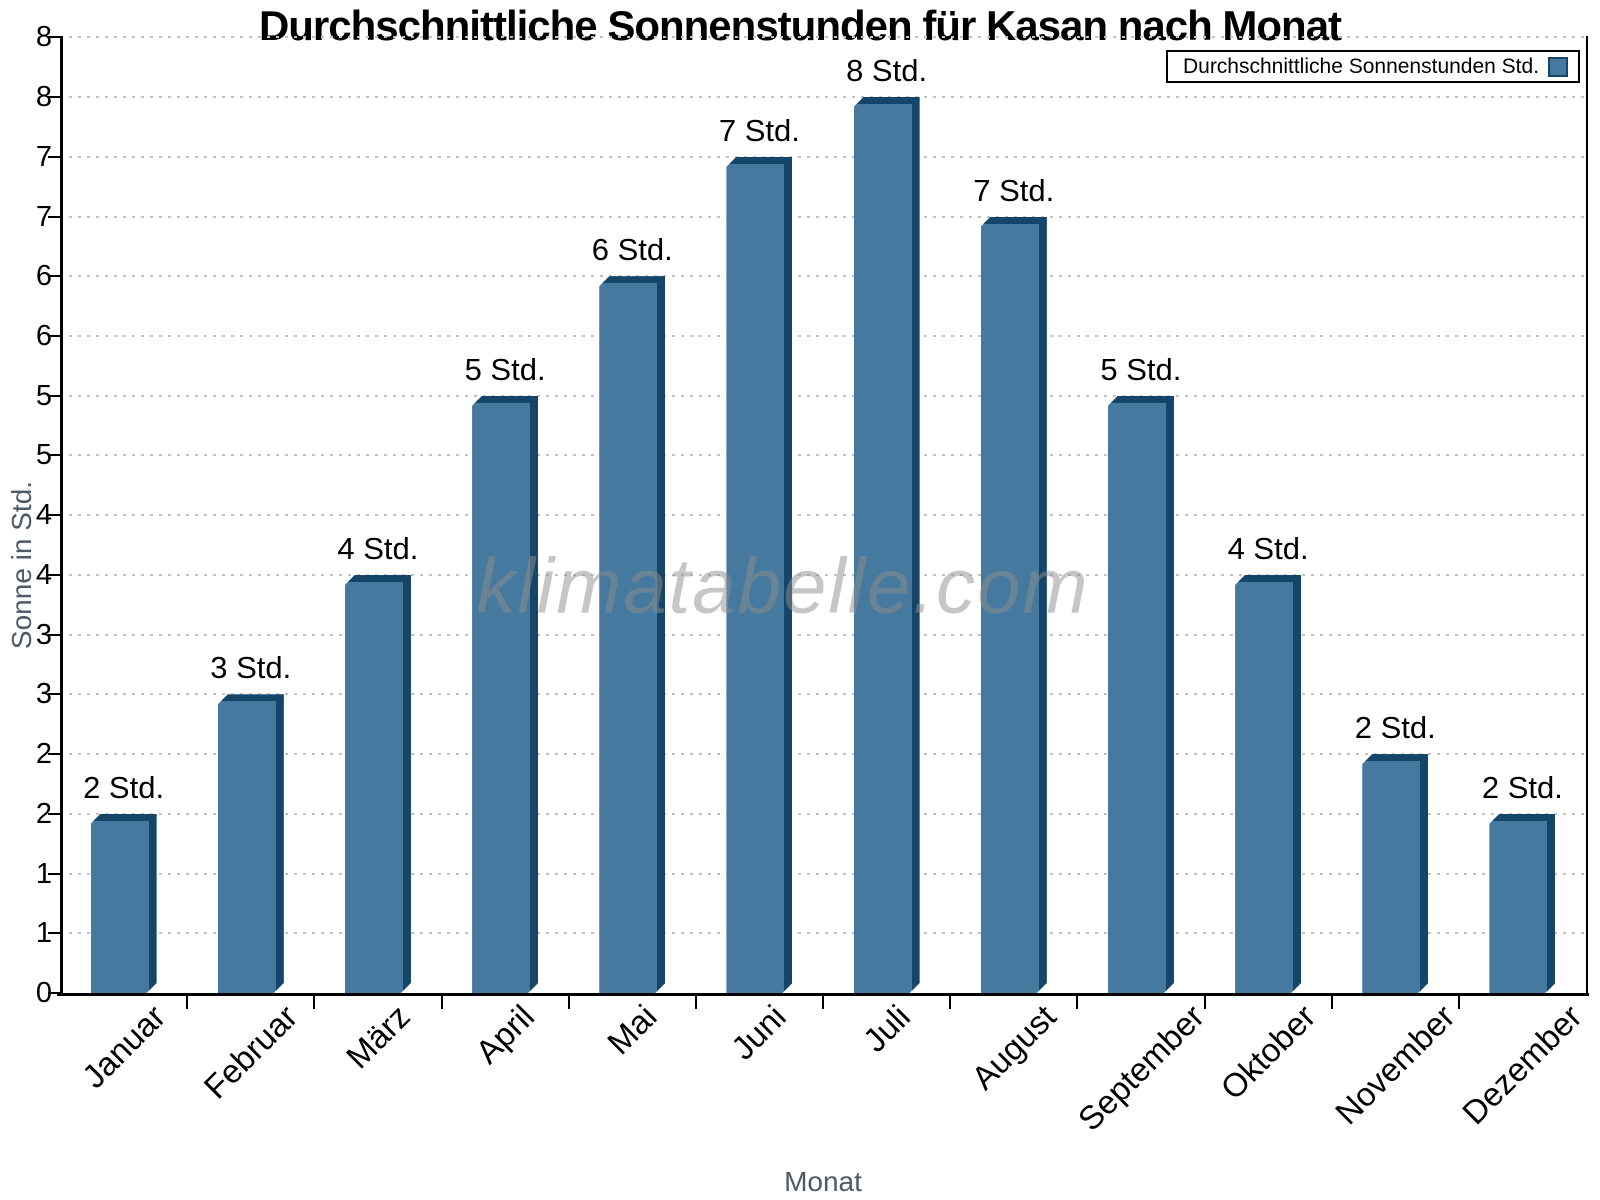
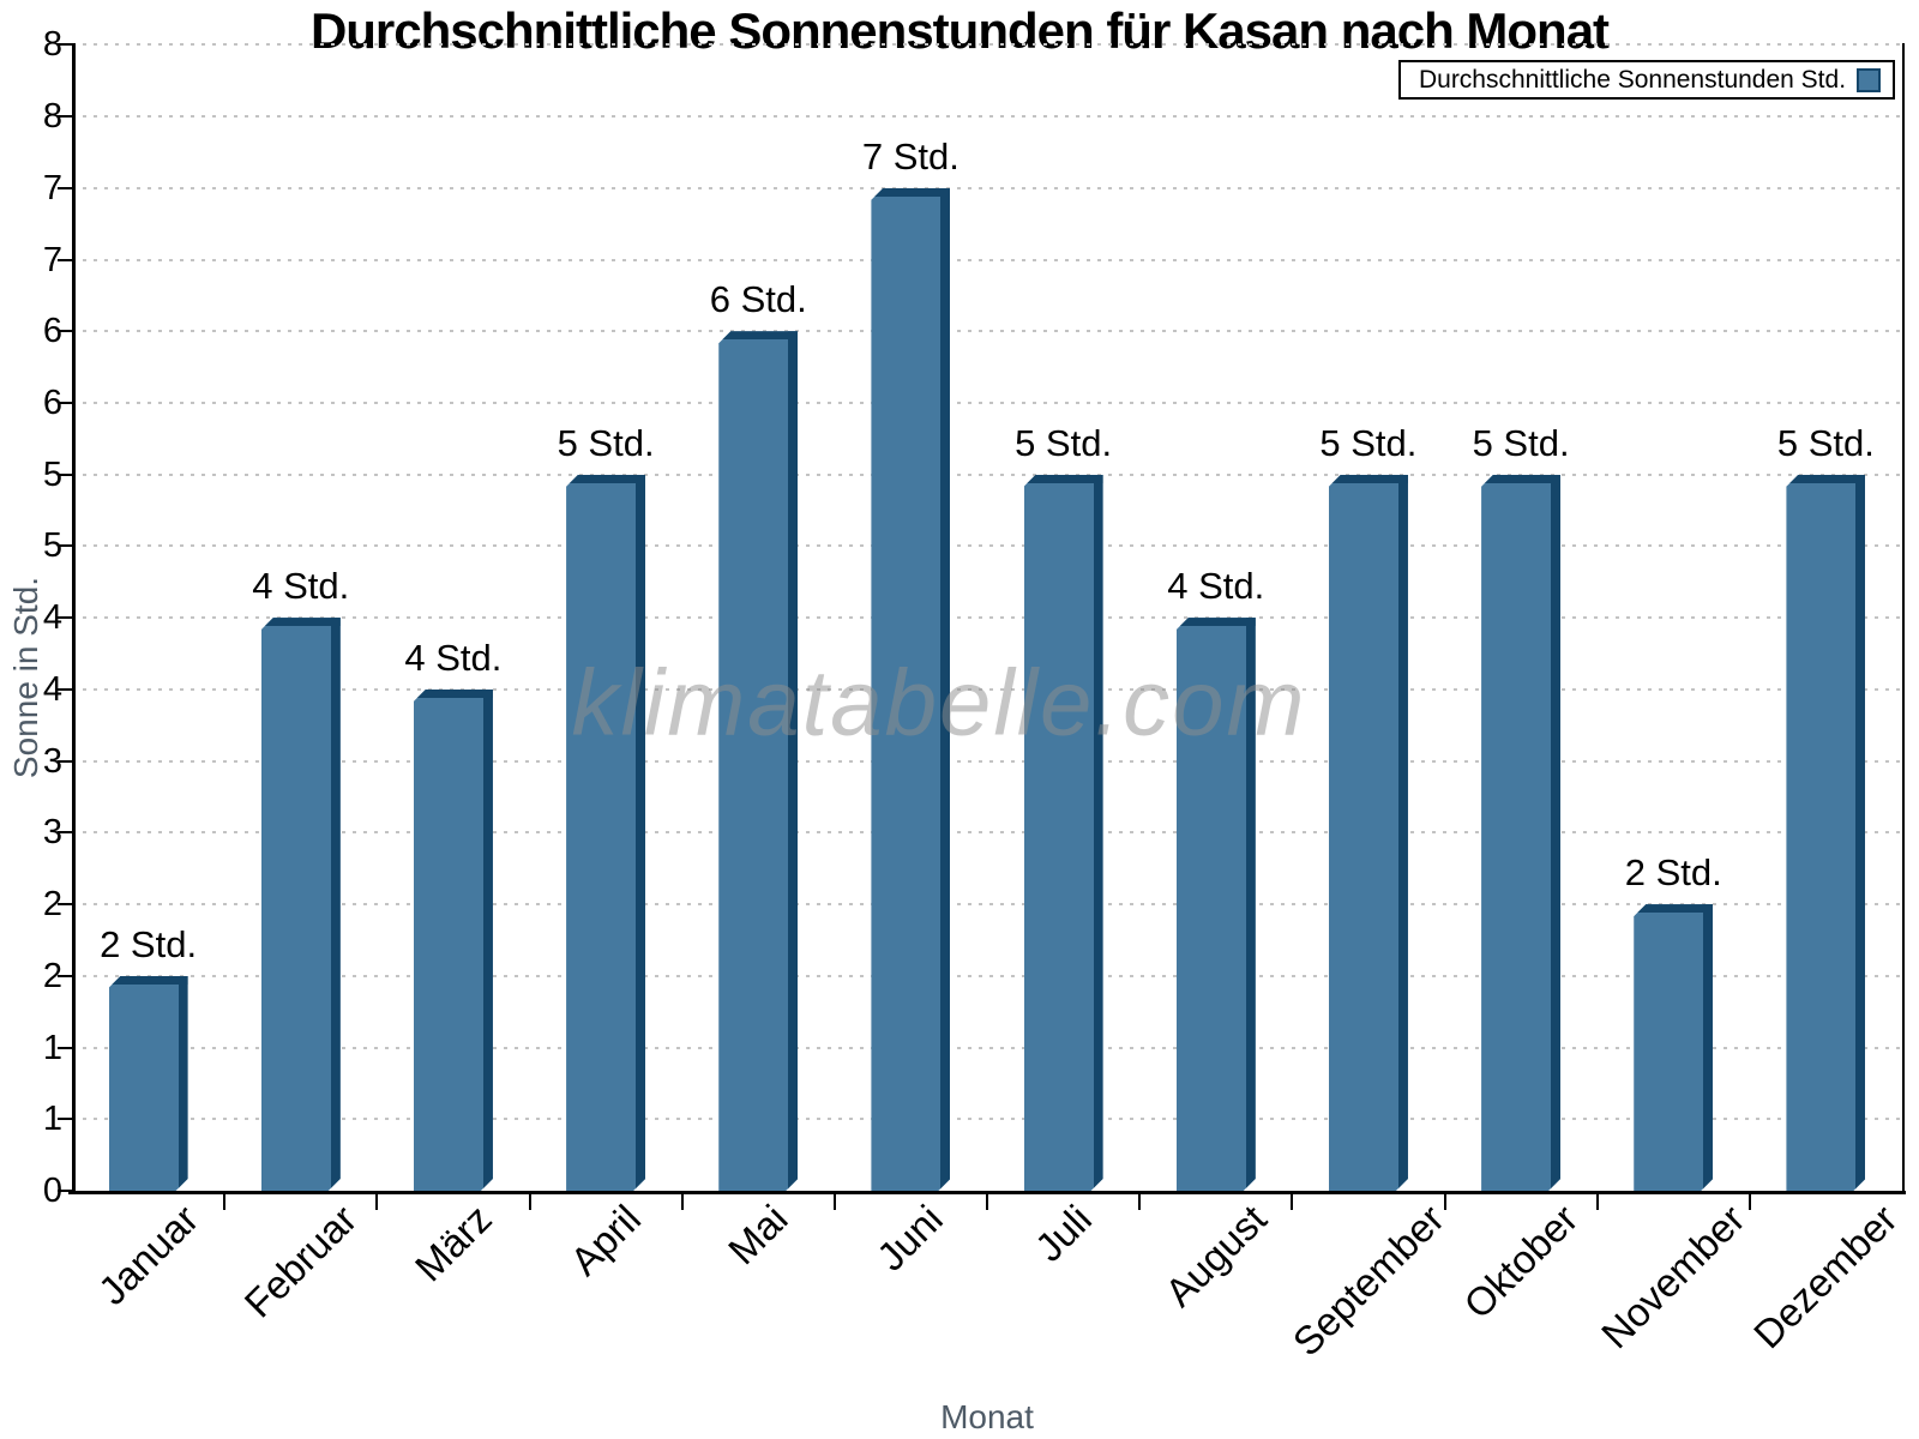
Februar: 3 -> 4
Juli: 8 -> 5
August: 7 -> 4
Oktober: 4 -> 5
Dezember: 2 -> 5
